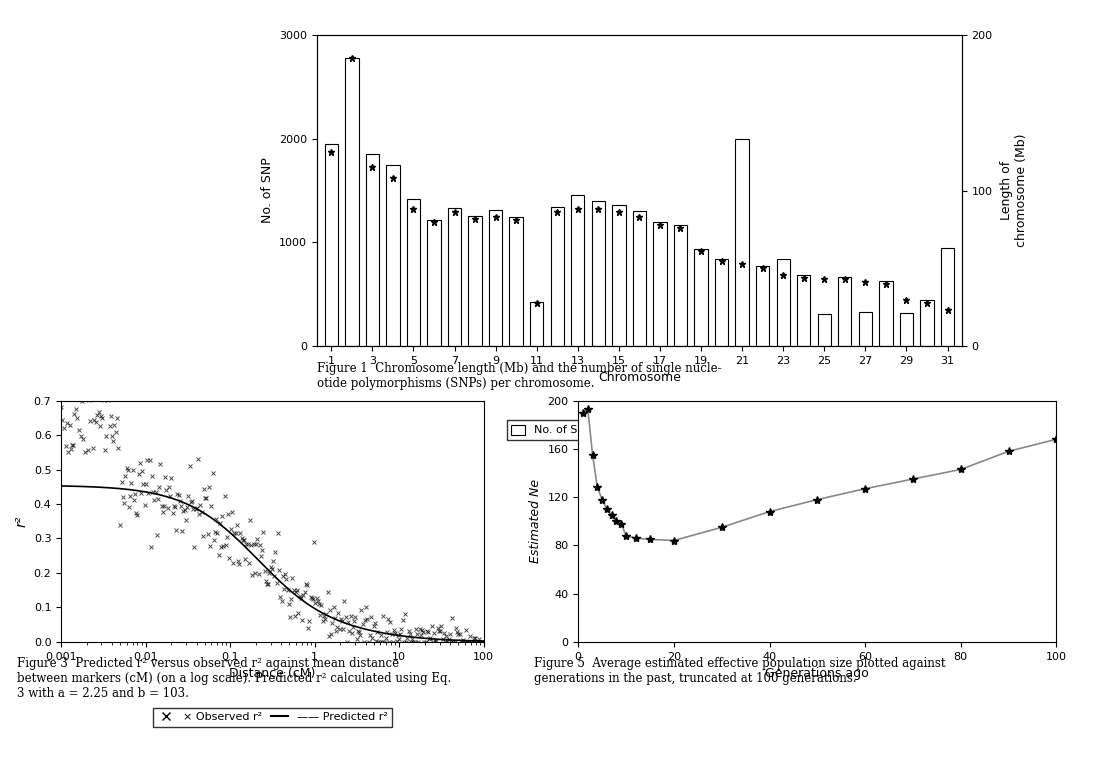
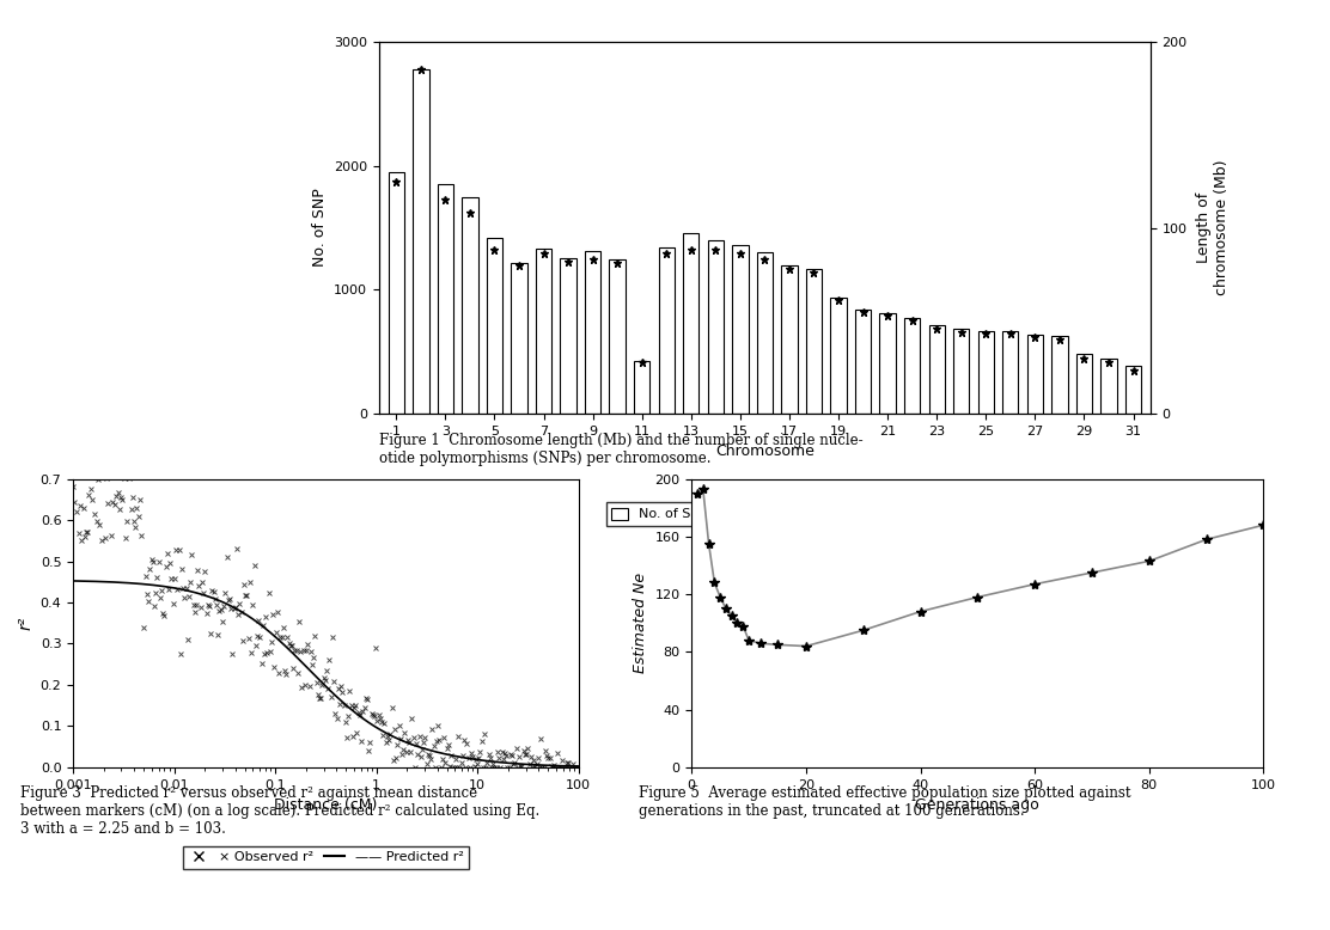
No. of SNP/21: 2000 -> 810
No. of SNP/23: 840 -> 720
No. of SNP/25: 310 -> 670
No. of SNP/27: 330 -> 640
No. of SNP/29: 320 -> 480
No. of SNP/31: 950 -> 390
